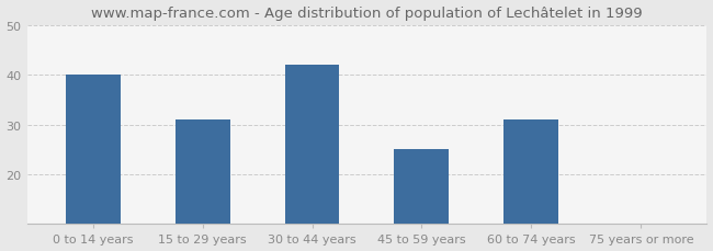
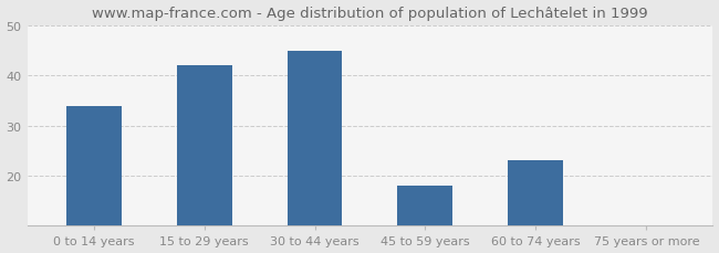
0 to 14 years: 40 -> 34
15 to 29 years: 31 -> 42
30 to 44 years: 42 -> 45
45 to 59 years: 25 -> 18
60 to 74 years: 31 -> 23
